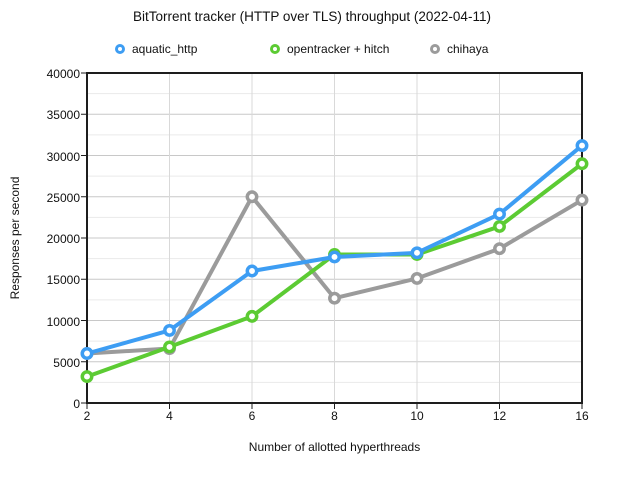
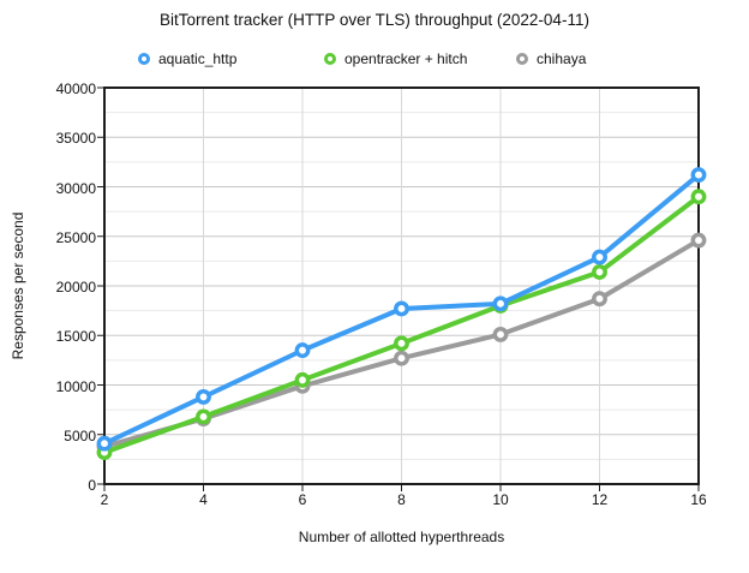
aquatic_http/2: 6000 -> 4000
chihaya/2: 6000 -> 4000
aquatic_http/6: 16000 -> 14000
chihaya/6: 25000 -> 10000
opentracker + hitch/8: 18000 -> 14000
